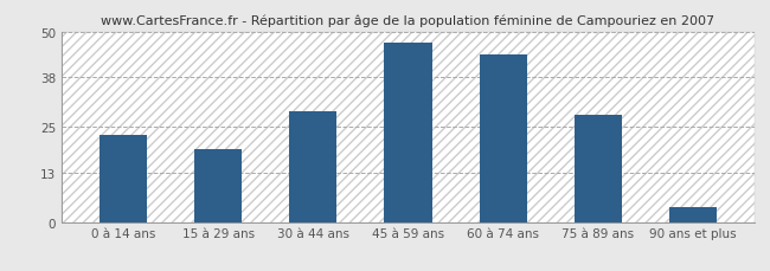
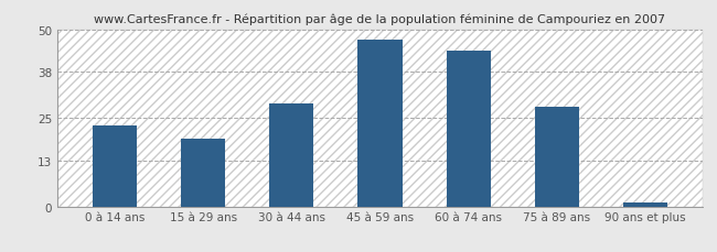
90 ans et plus: 4 -> 1
